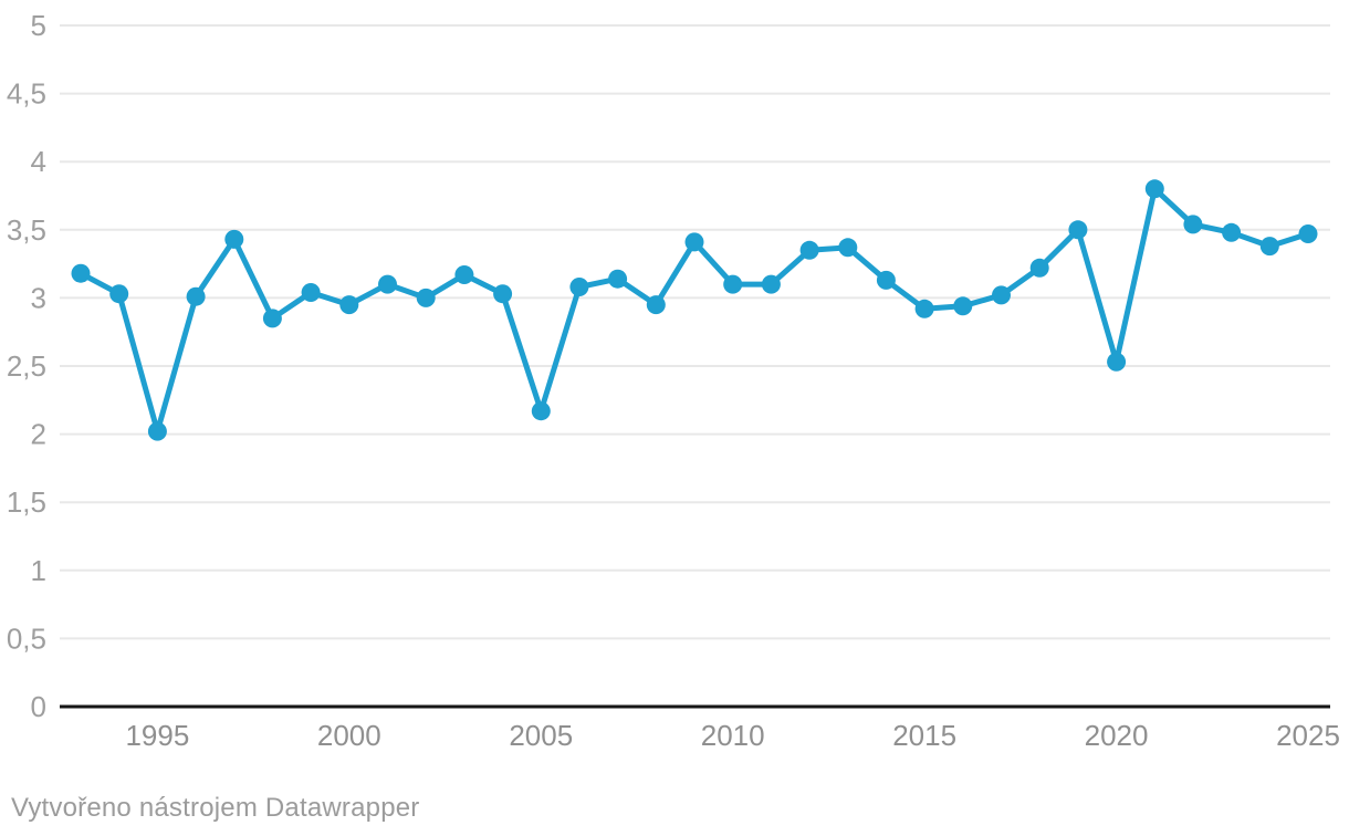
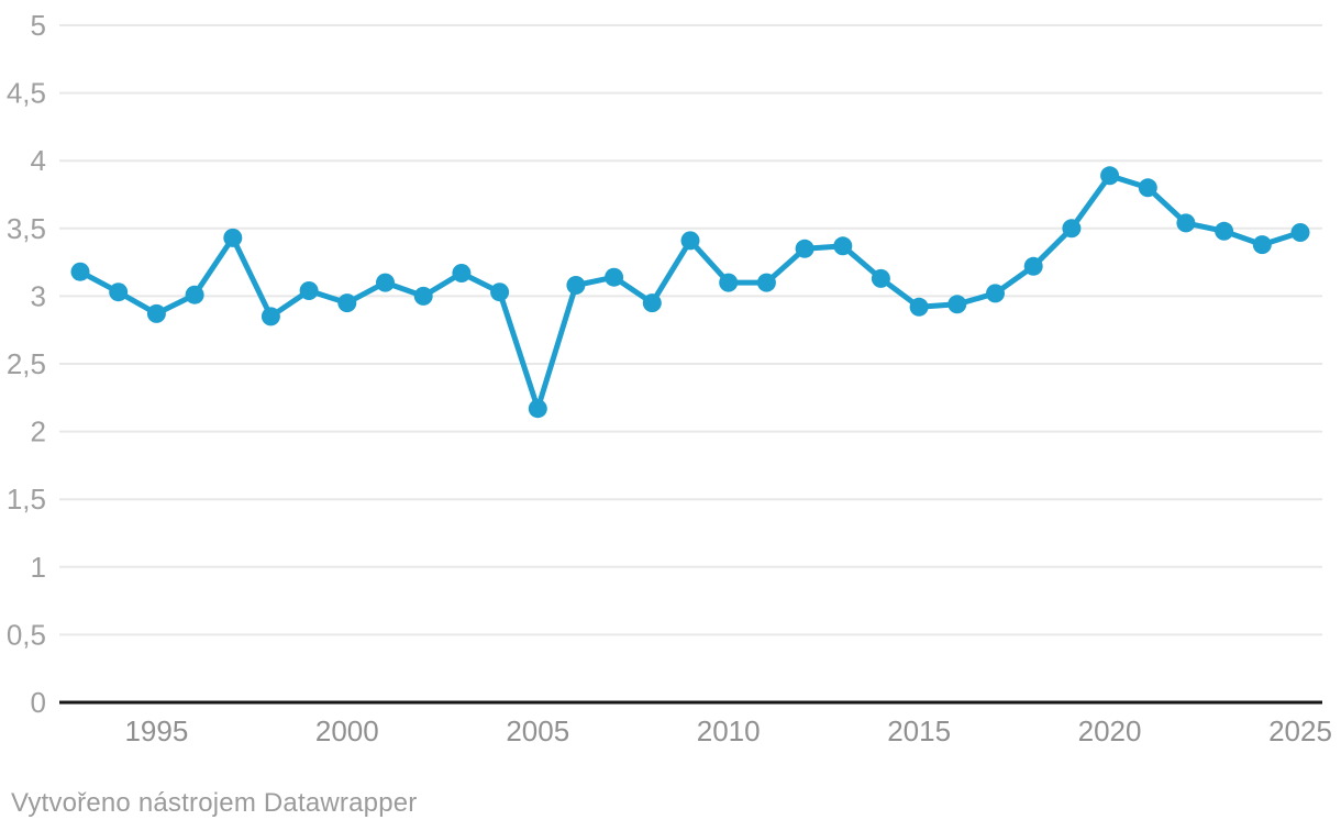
1995: 2.02 -> 2.87
2020: 2.53 -> 3.89
